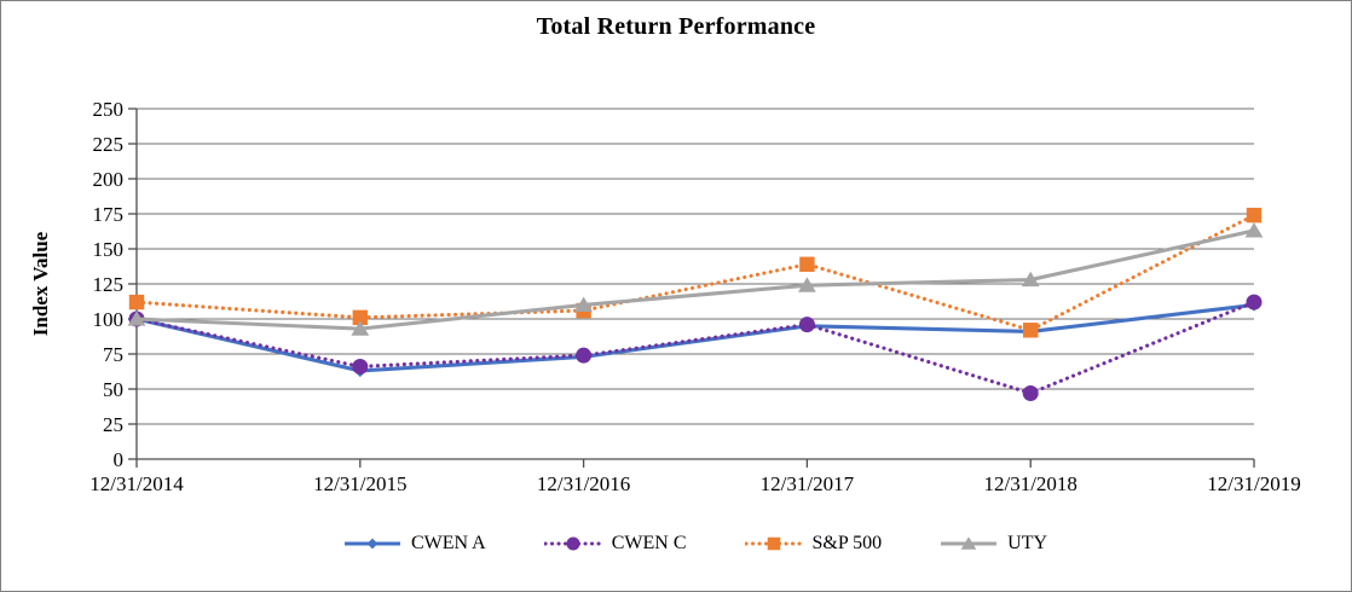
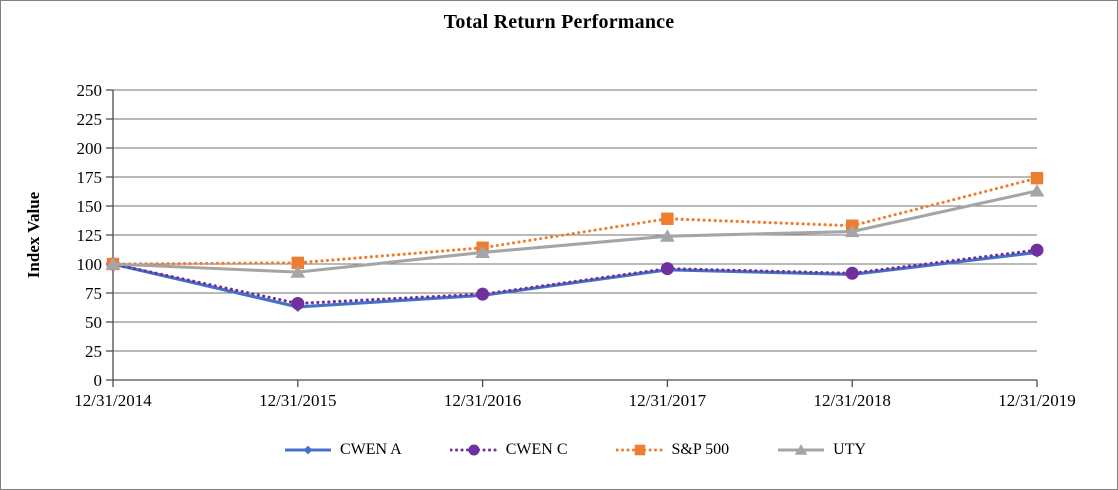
S&P 500/12/31/2014: 112 -> 100
S&P 500/12/31/2016: 106 -> 114
CWEN C/12/31/2018: 47 -> 92
S&P 500/12/31/2018: 92 -> 133
